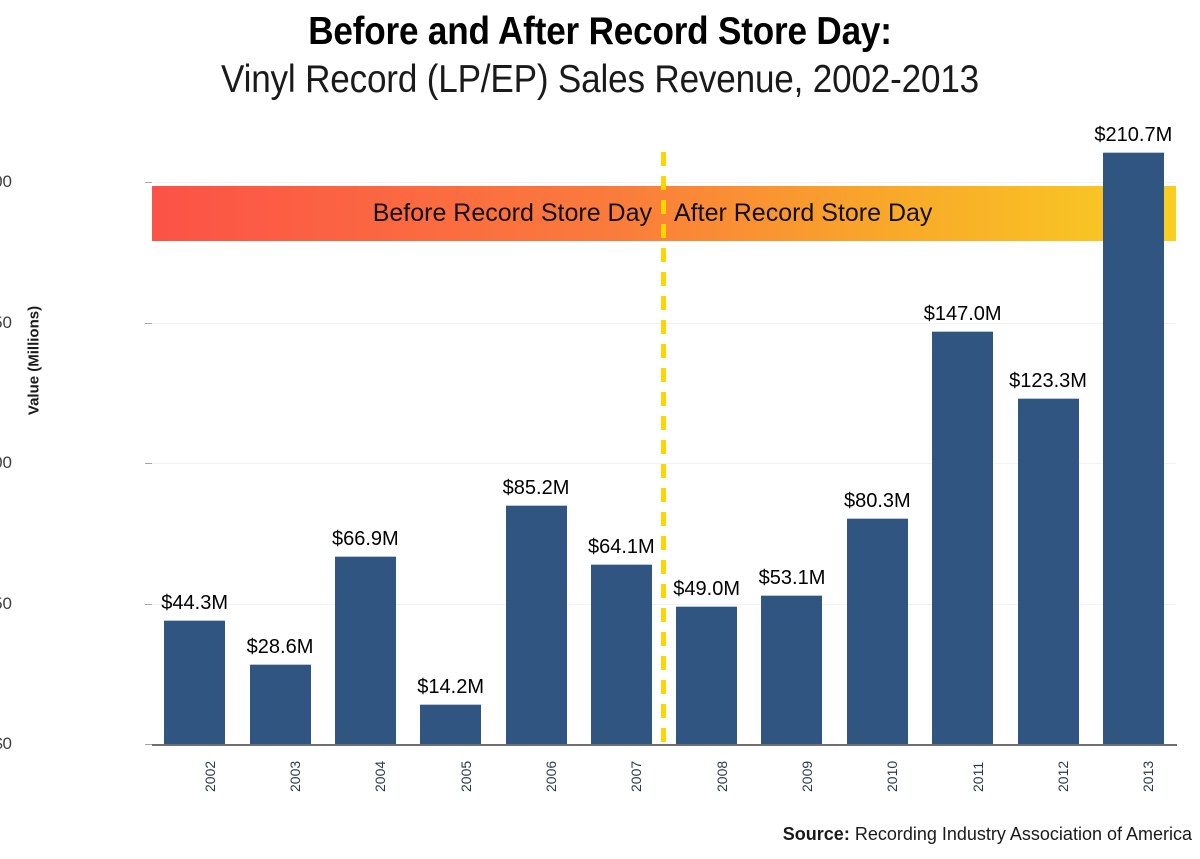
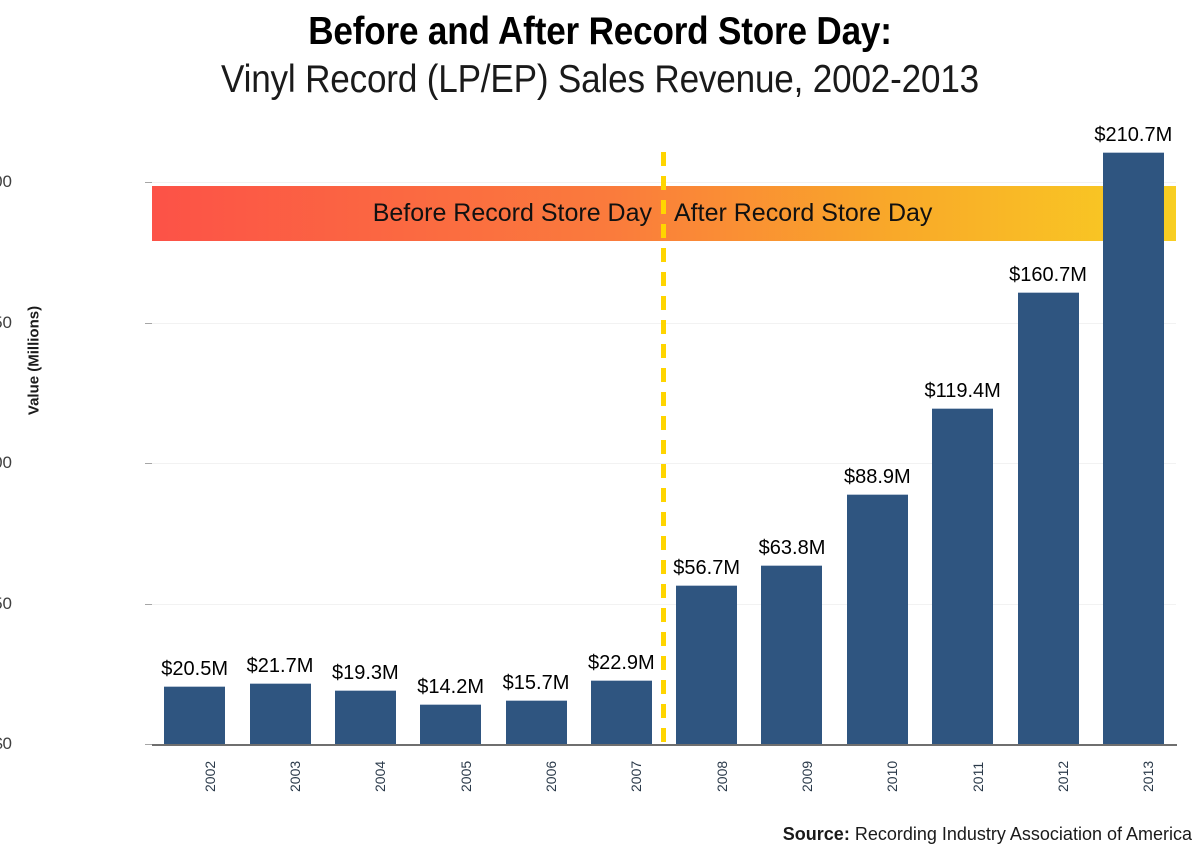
2002: $44.3M -> $20.5M
2003: $28.6M -> $21.7M
2004: $66.9M -> $19.3M
2006: $85.2M -> $15.7M
2007: $64.1M -> $22.9M
2008: $49.0M -> $56.7M
2009: $53.1M -> $63.8M
2010: $80.3M -> $88.9M
2011: $147.0M -> $119.4M
2012: $123.3M -> $160.7M
